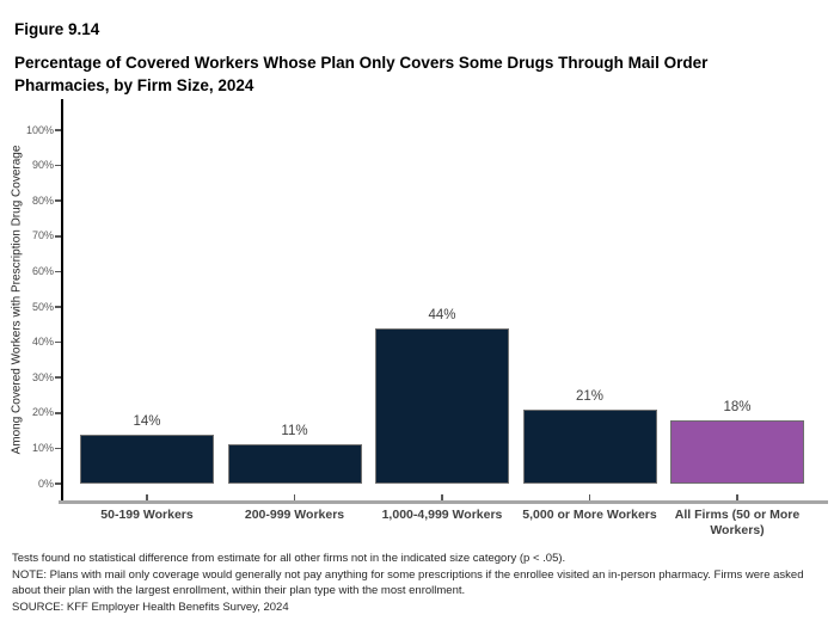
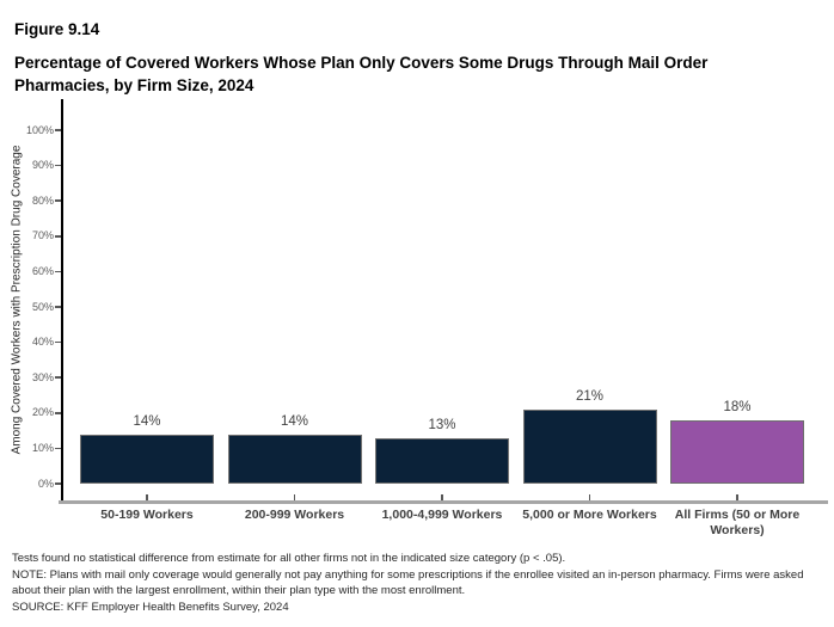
200-999 Workers: 11% -> 14%
1,000-4,999 Workers: 44% -> 13%
